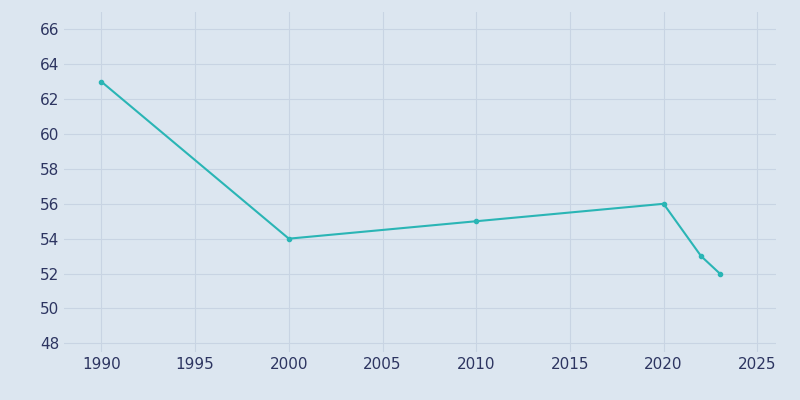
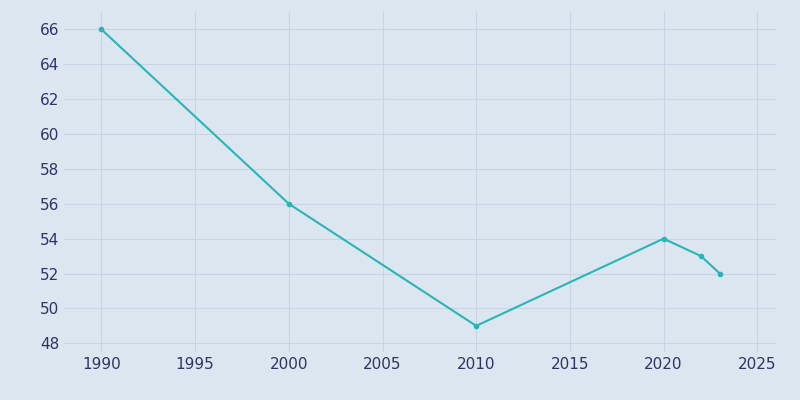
1990: 63 -> 66
2000: 54 -> 56
2010: 55 -> 49
2020: 56 -> 54
